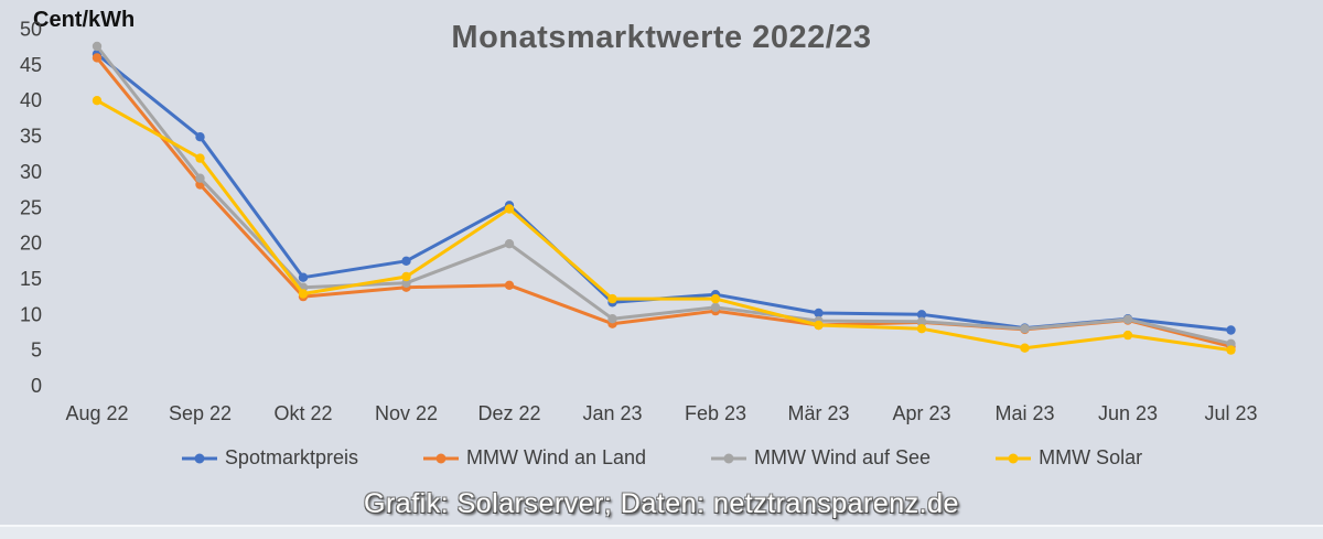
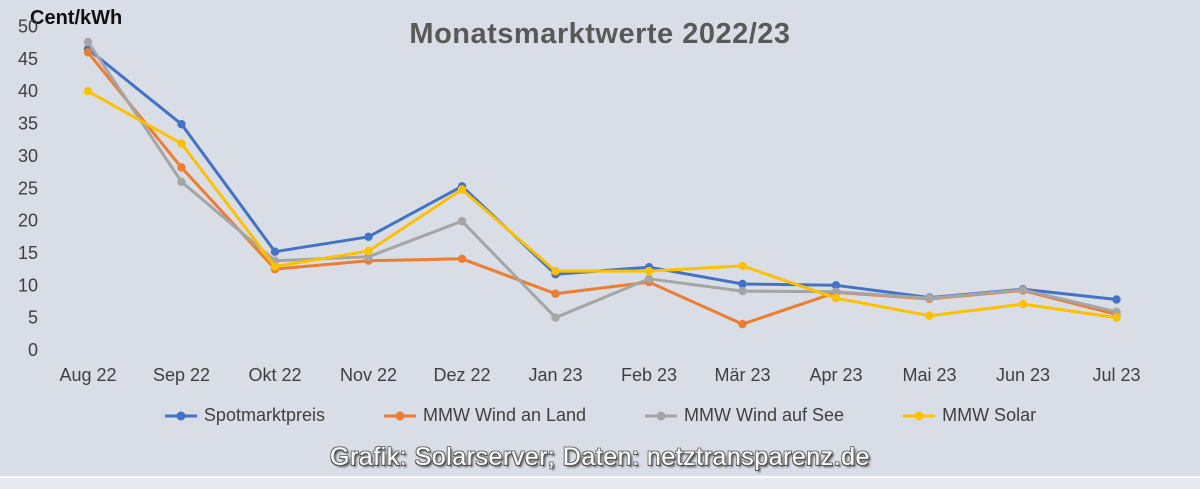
MMW Wind auf See/Sep 22: 29 -> 26
MMW Wind auf See/Jan 23: 9 -> 5
MMW Wind an Land/Mär 23: 8 -> 4
MMW Solar/Mär 23: 8 -> 13
